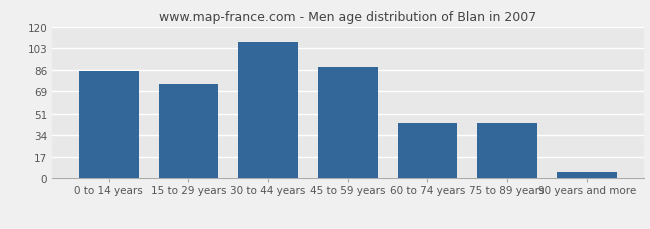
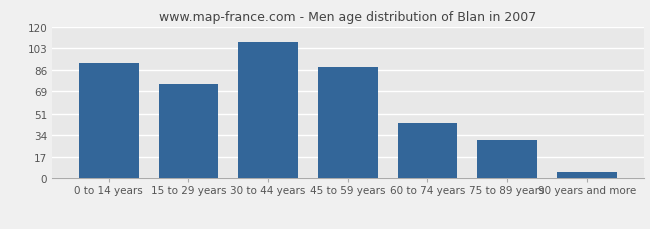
0 to 14 years: 85 -> 91
75 to 89 years: 44 -> 30
